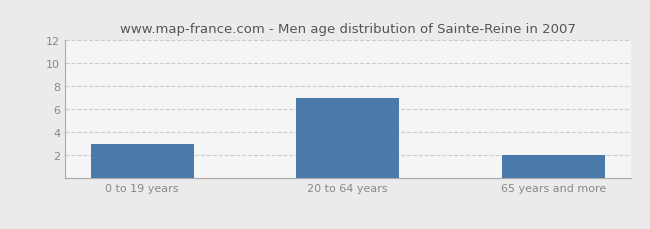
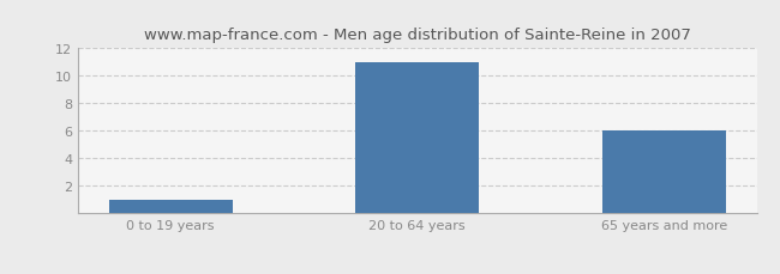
0 to 19 years: 3 -> 1
20 to 64 years: 7 -> 11
65 years and more: 2 -> 6
